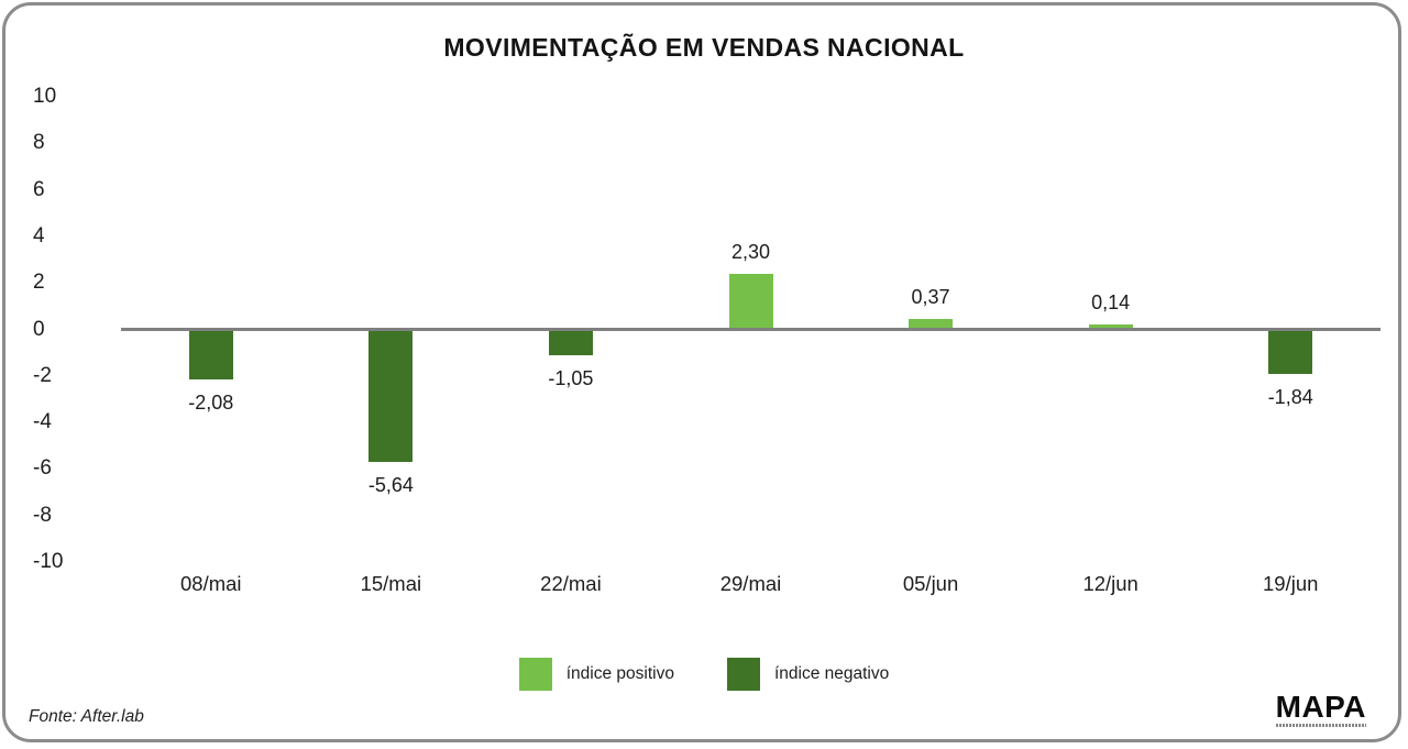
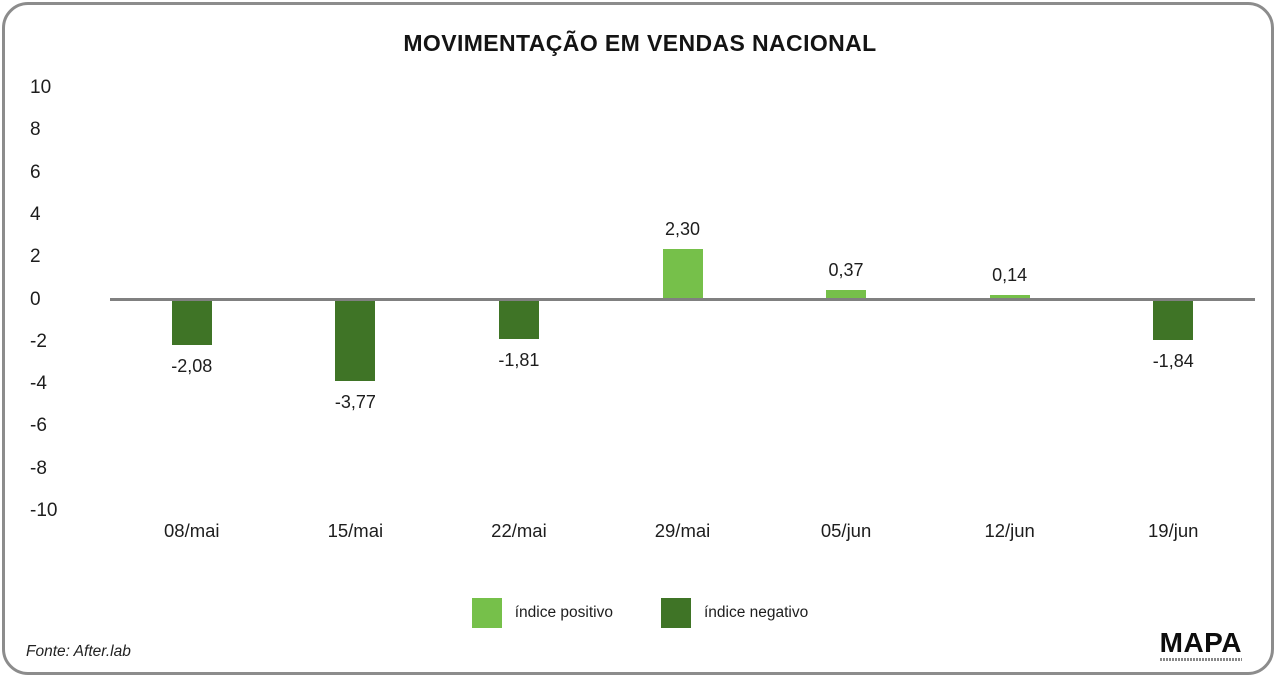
15/mai: -5,64 -> -3,77
22/mai: -1,05 -> -1,81
